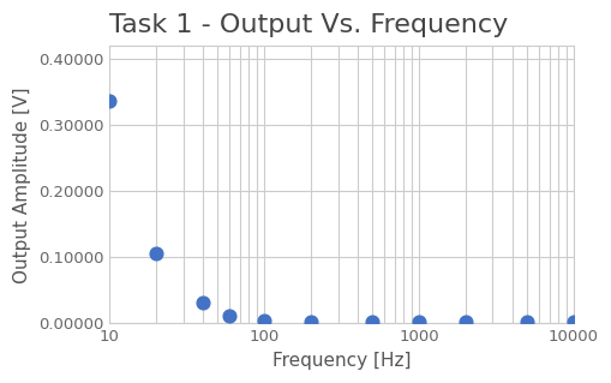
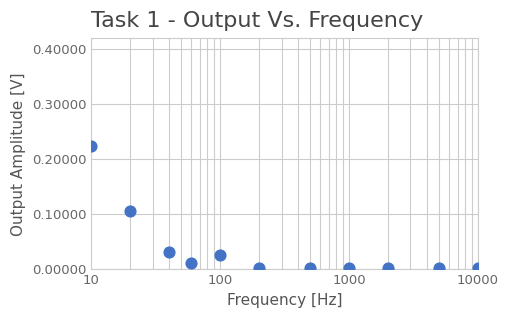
10: 0.336 -> 0.224
100: 0.005 -> 0.026
